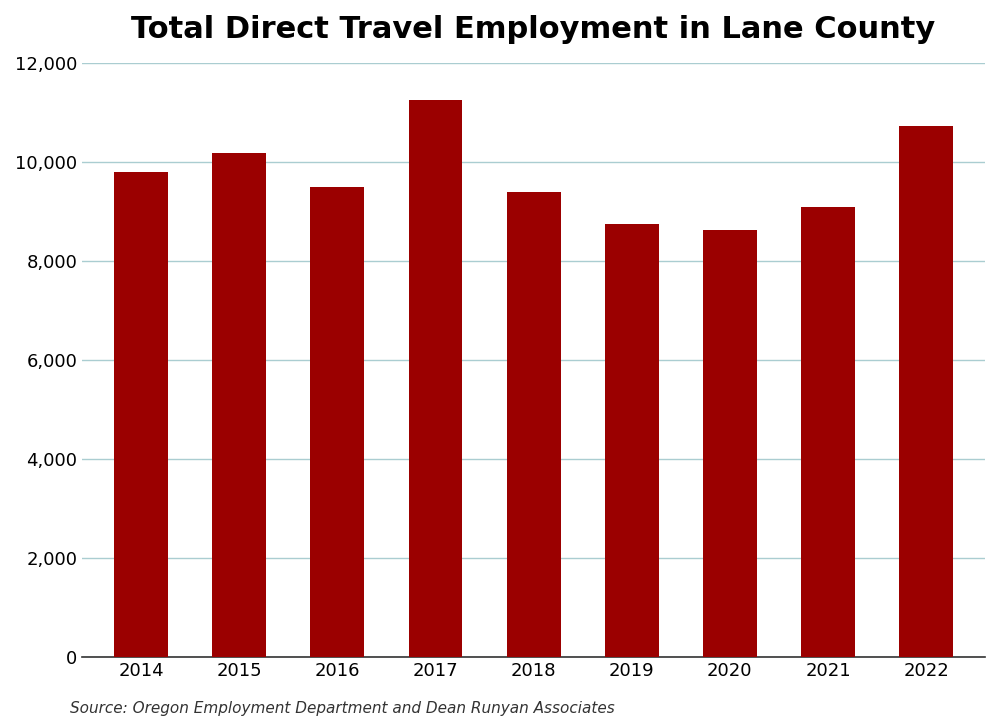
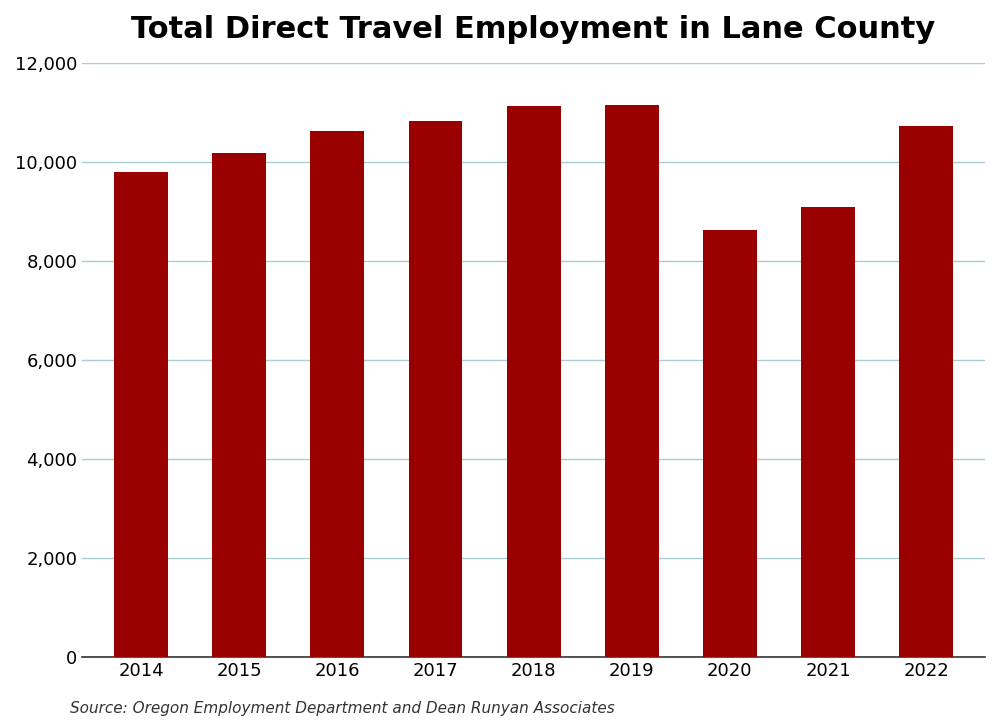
2016: 9,500 -> 10,620
2017: 11,250 -> 10,820
2018: 9,400 -> 11,120
2019: 8,750 -> 11,150
